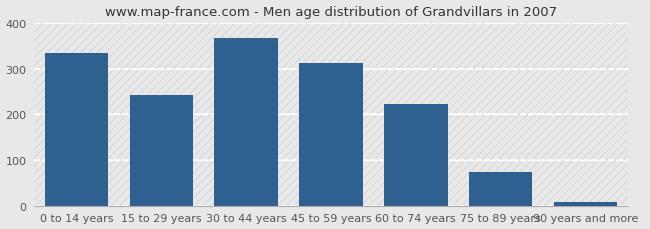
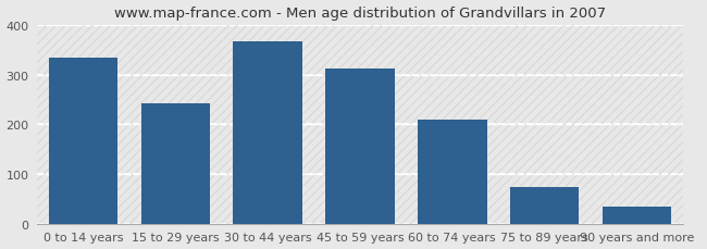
60 to 74 years: 223 -> 210
90 years and more: 8 -> 35
